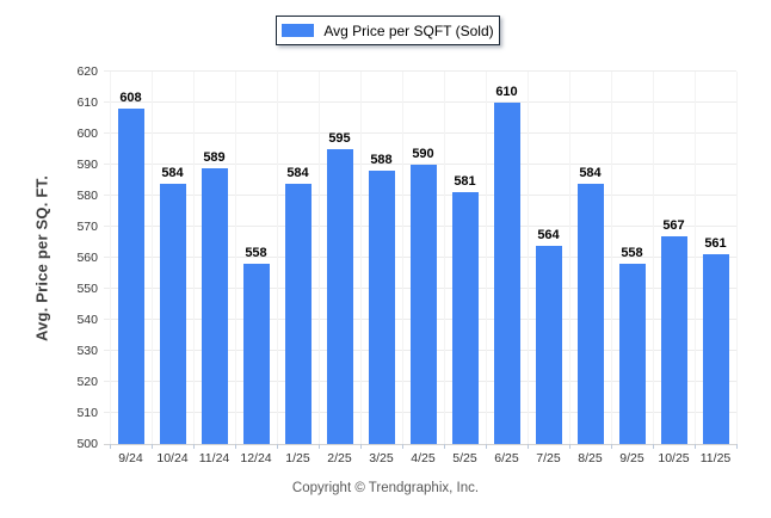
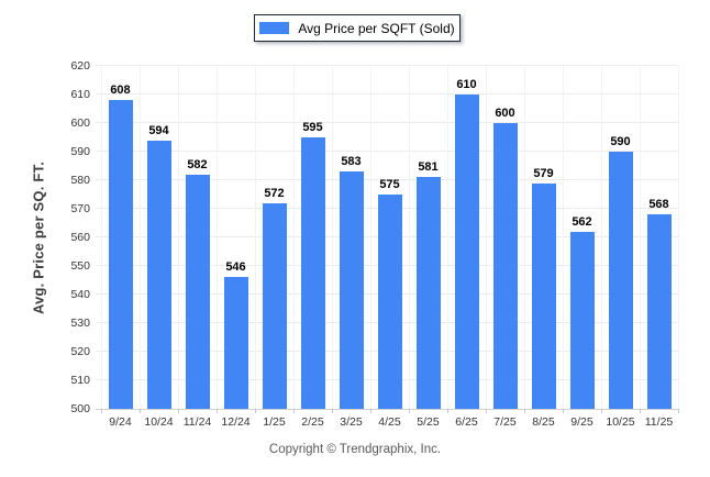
10/24: 584 -> 594
11/24: 589 -> 582
12/24: 558 -> 546
1/25: 584 -> 572
3/25: 588 -> 583
4/25: 590 -> 575
7/25: 564 -> 600
8/25: 584 -> 579
9/25: 558 -> 562
10/25: 567 -> 590
11/25: 561 -> 568
